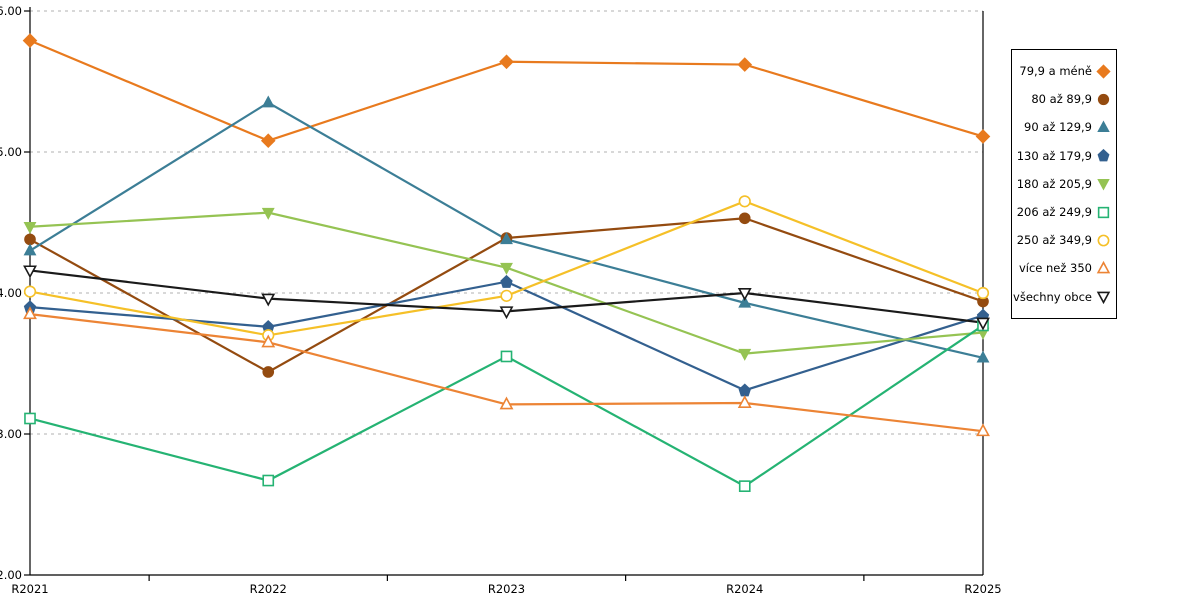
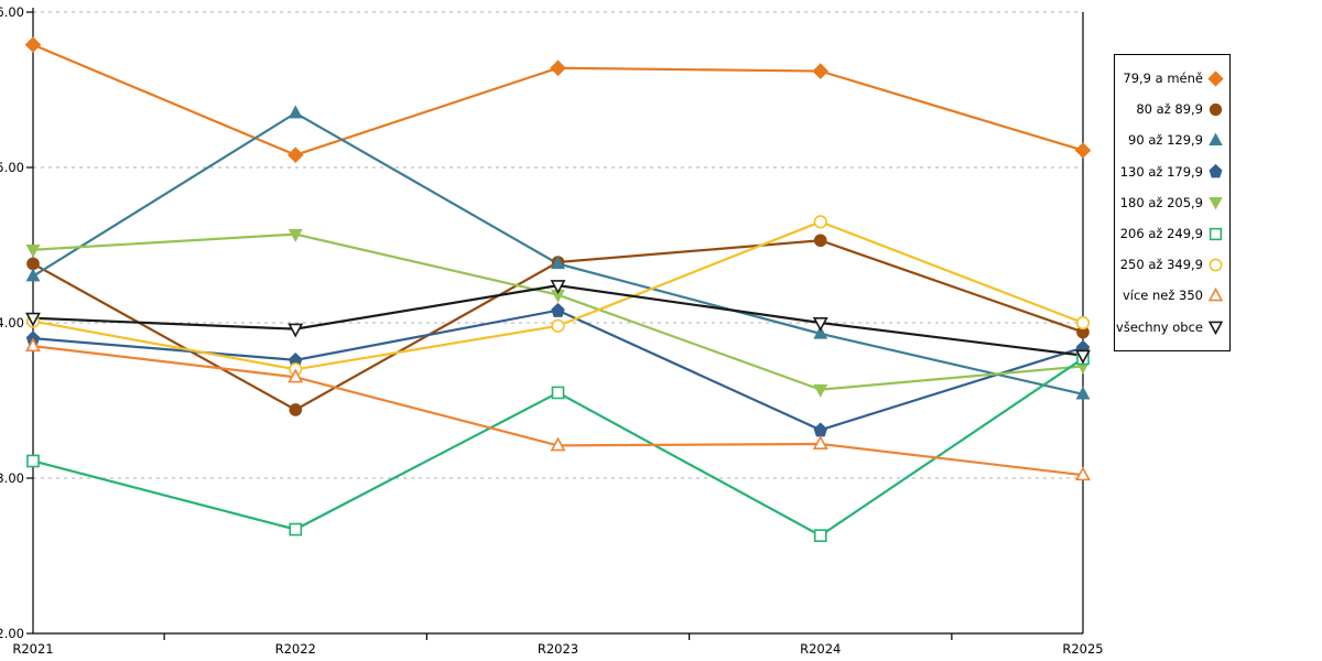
všechny obce/R2021: 4.16 -> 4.03
všechny obce/R2023: 3.87 -> 4.24
